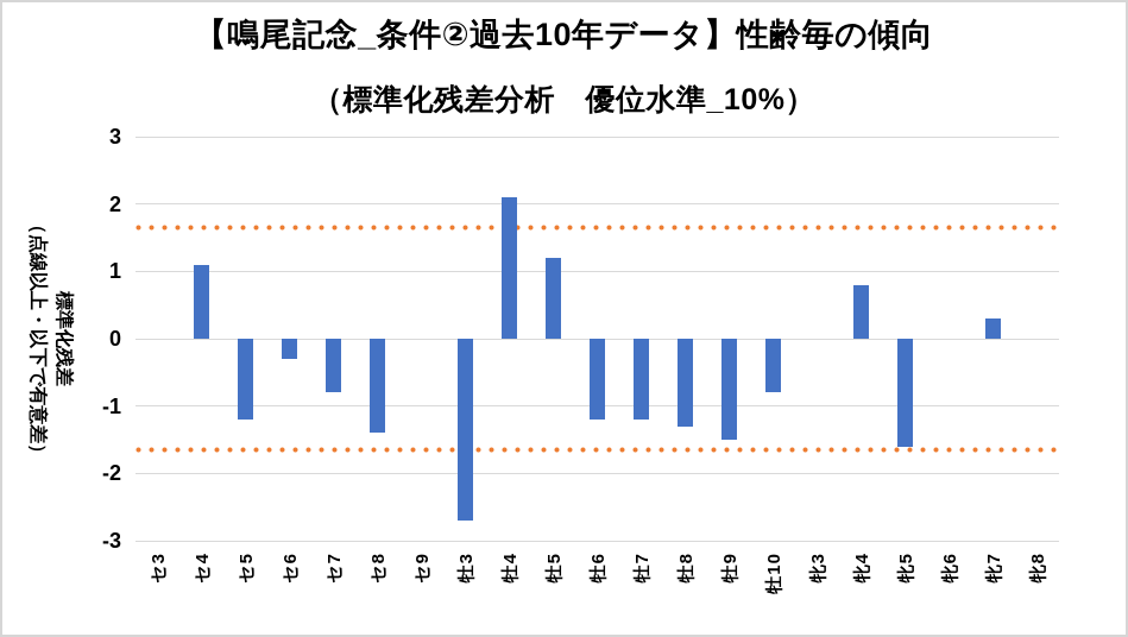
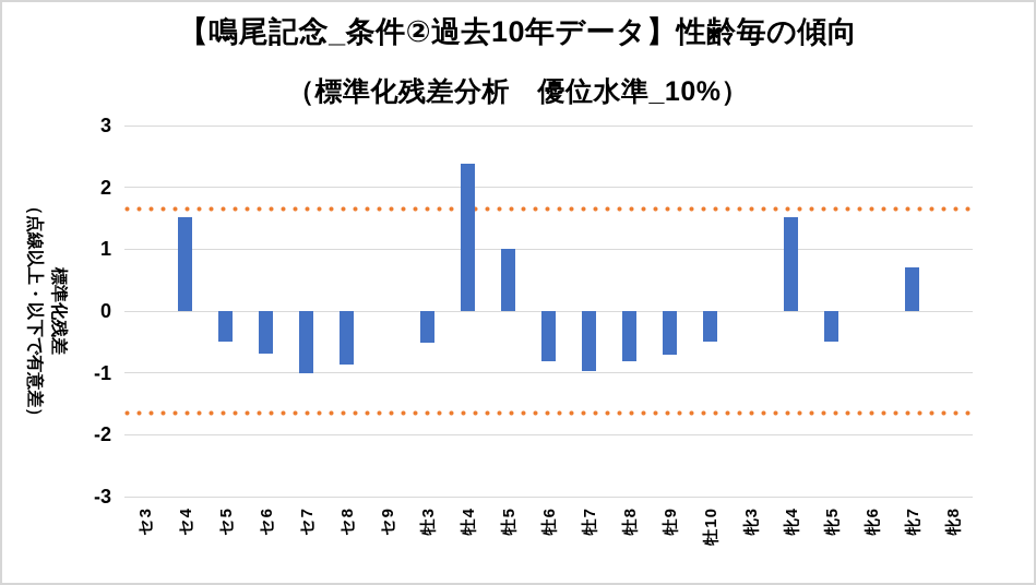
セ4: 1.1 -> 1.5
セ5: -1.2 -> -0.5
セ6: -0.3 -> -0.7
セ7: -0.8 -> -1.0
セ8: -1.4 -> -0.9
牡3: -2.7 -> -0.5
牡4: 2.1 -> 2.4
牡5: 1.2 -> 1.0
牡6: -1.2 -> -0.8
牡7: -1.2 -> -1.0
牡8: -1.3 -> -0.8
牡9: -1.5 -> -0.7
牡10: -0.8 -> -0.5
牝4: 0.8 -> 1.5
牝5: -1.6 -> -0.5
牝7: 0.3 -> 0.7
